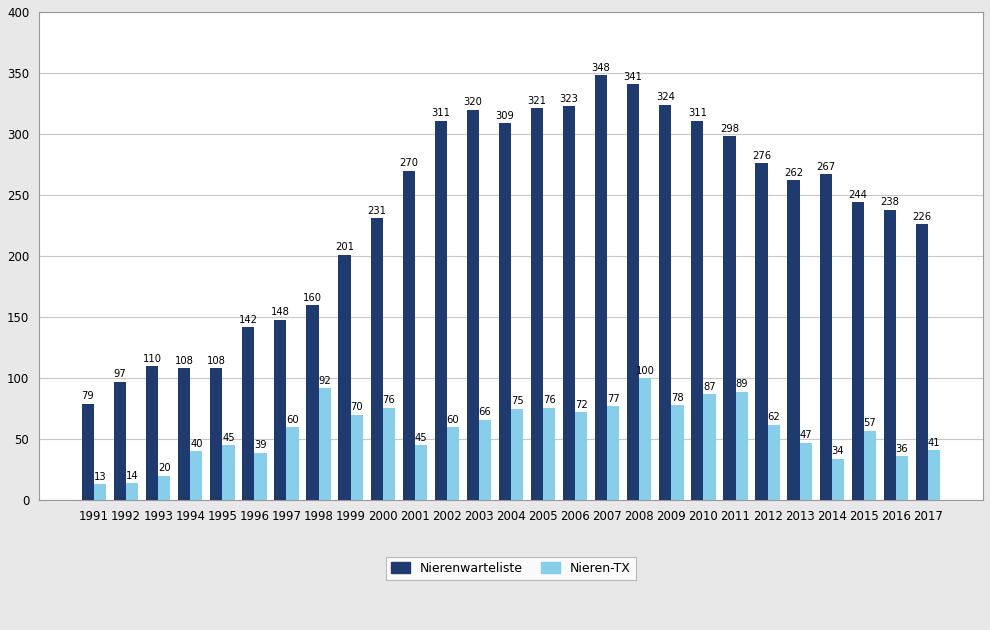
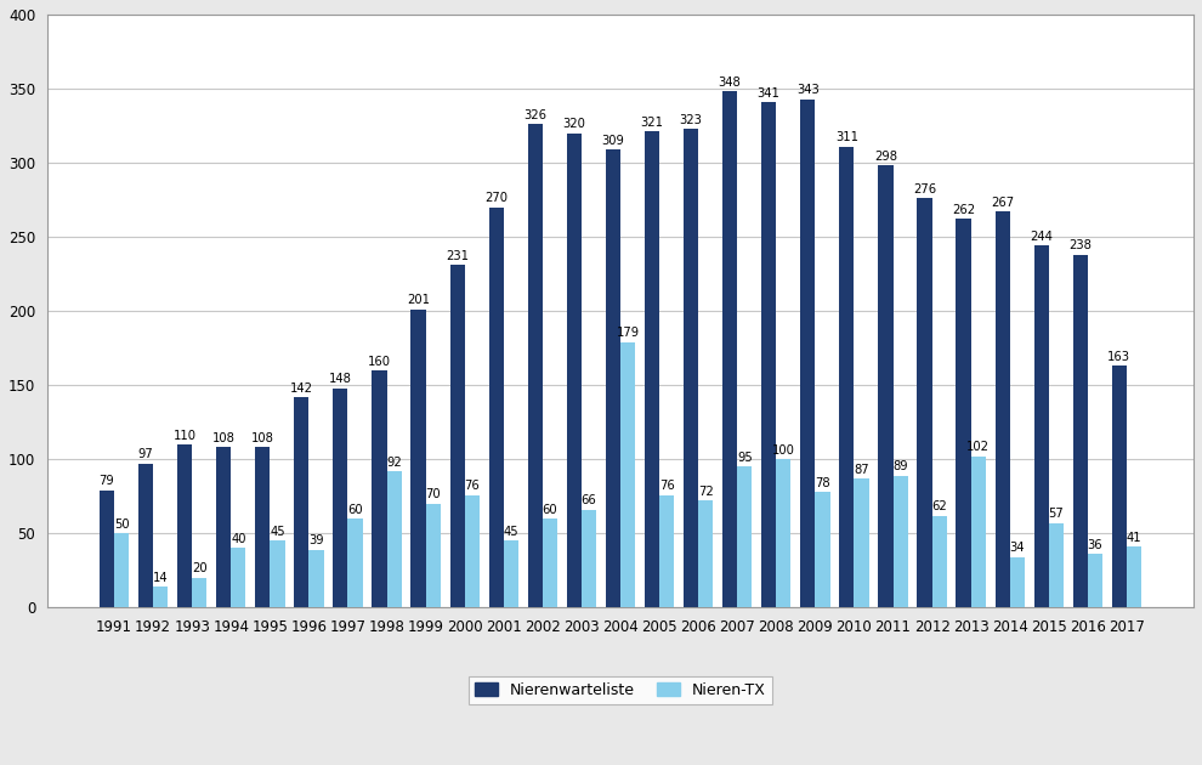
Nieren-TX/1991: 13 -> 50
Nierenwarteliste/2002: 311 -> 326
Nieren-TX/2004: 75 -> 179
Nieren-TX/2007: 77 -> 95
Nierenwarteliste/2009: 324 -> 343
Nieren-TX/2013: 47 -> 102
Nierenwarteliste/2017: 226 -> 163
